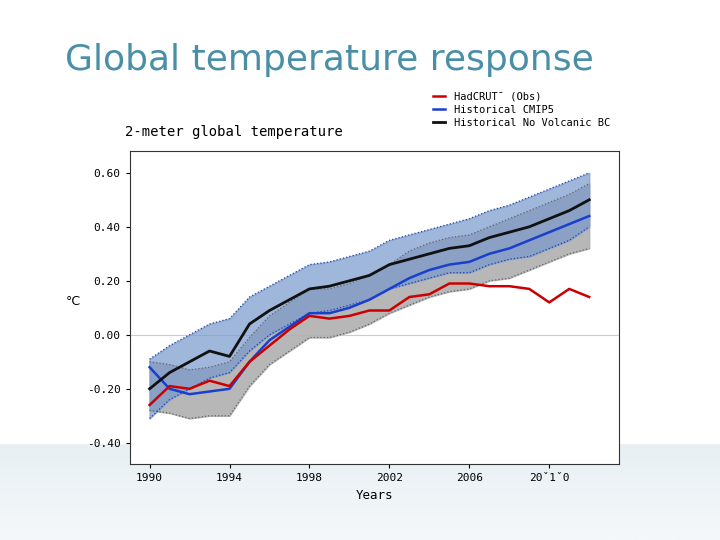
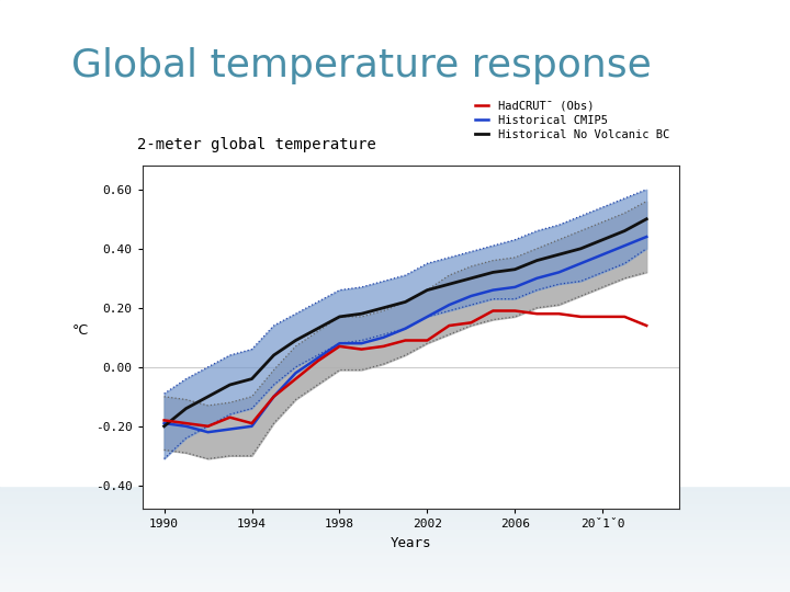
HadCRUT¯ (Obs)/1990: -0.26 -> -0.18
Historical CMIP5/1990: -0.12 -> -0.19
Historical No Volcanic BC/1994: -0.08 -> -0.04
HadCRUT¯ (Obs)/20ˇ1ˇ0: 0.12 -> 0.17
